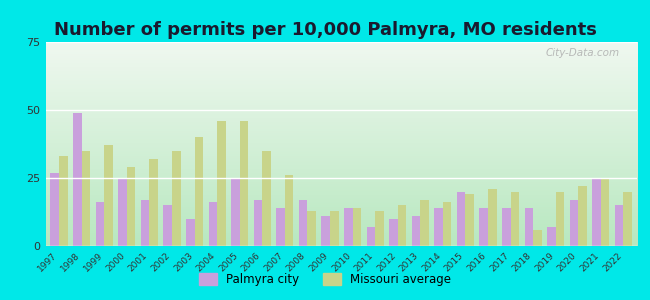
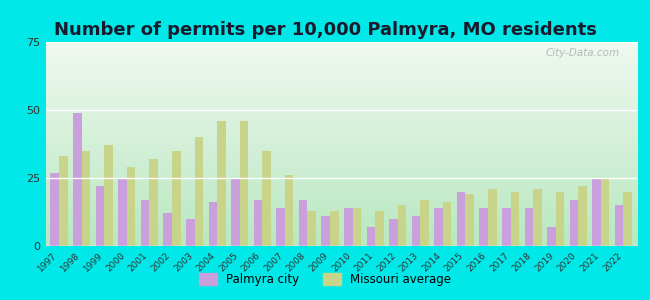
Palmyra city/1999: 16 -> 22
Palmyra city/2002: 15 -> 12
Missouri average/2018: 6 -> 21
